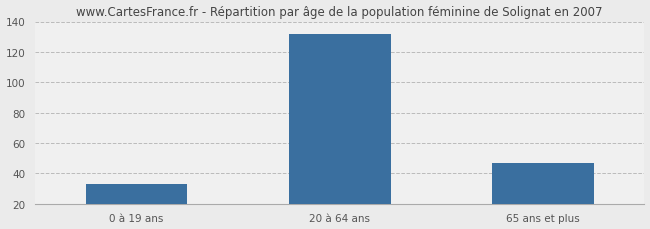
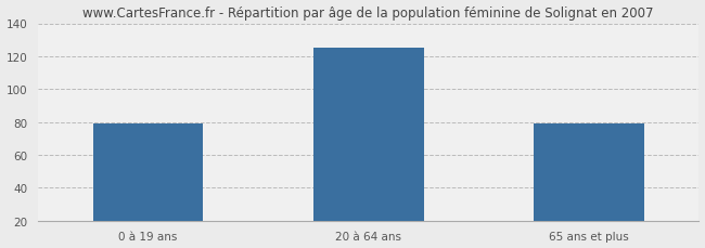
0 à 19 ans: 33 -> 79
20 à 64 ans: 132 -> 125
65 ans et plus: 47 -> 79
